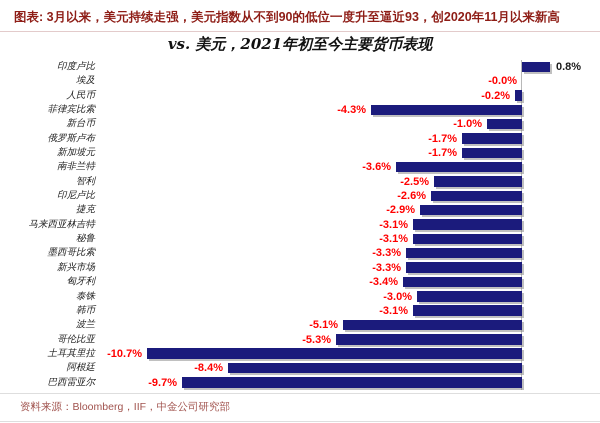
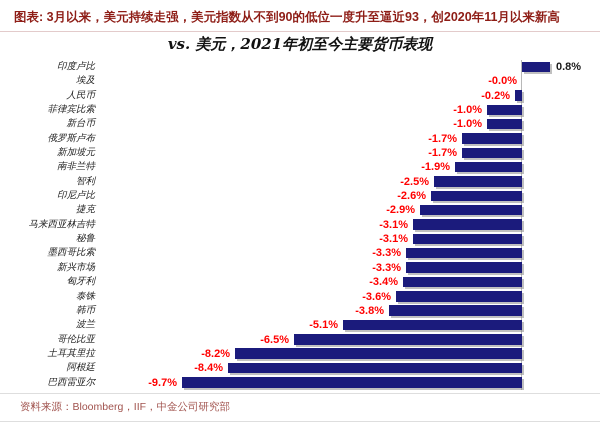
菲律宾比索: -4.3% -> -1.0%
南非兰特: -3.6% -> -1.9%
泰铢: -3.0% -> -3.6%
韩币: -3.1% -> -3.8%
哥伦比亚: -5.3% -> -6.5%
土耳其里拉: -10.7% -> -8.2%
